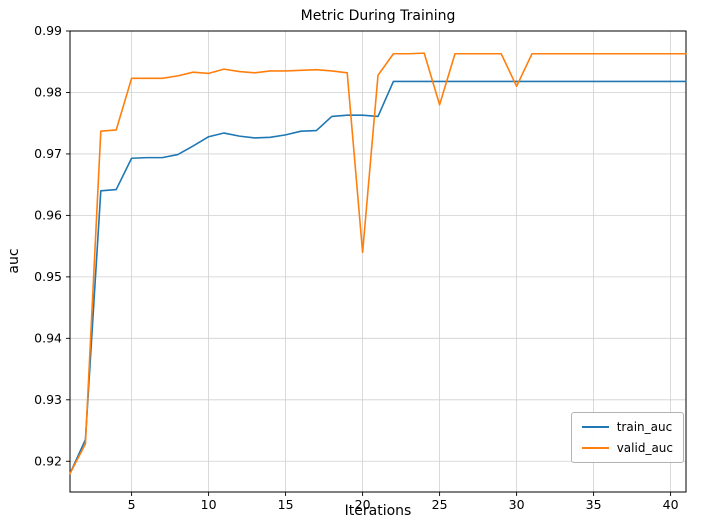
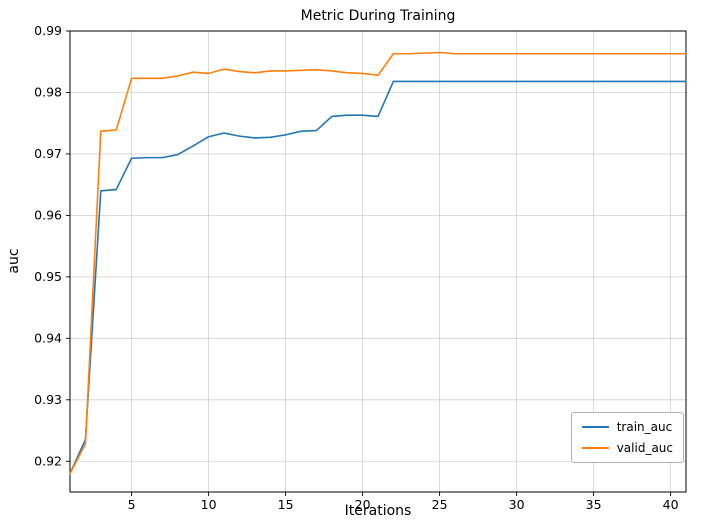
valid_auc/20: 0.954 -> 0.983
valid_auc/25: 0.978 -> 0.987
valid_auc/30: 0.981 -> 0.986
